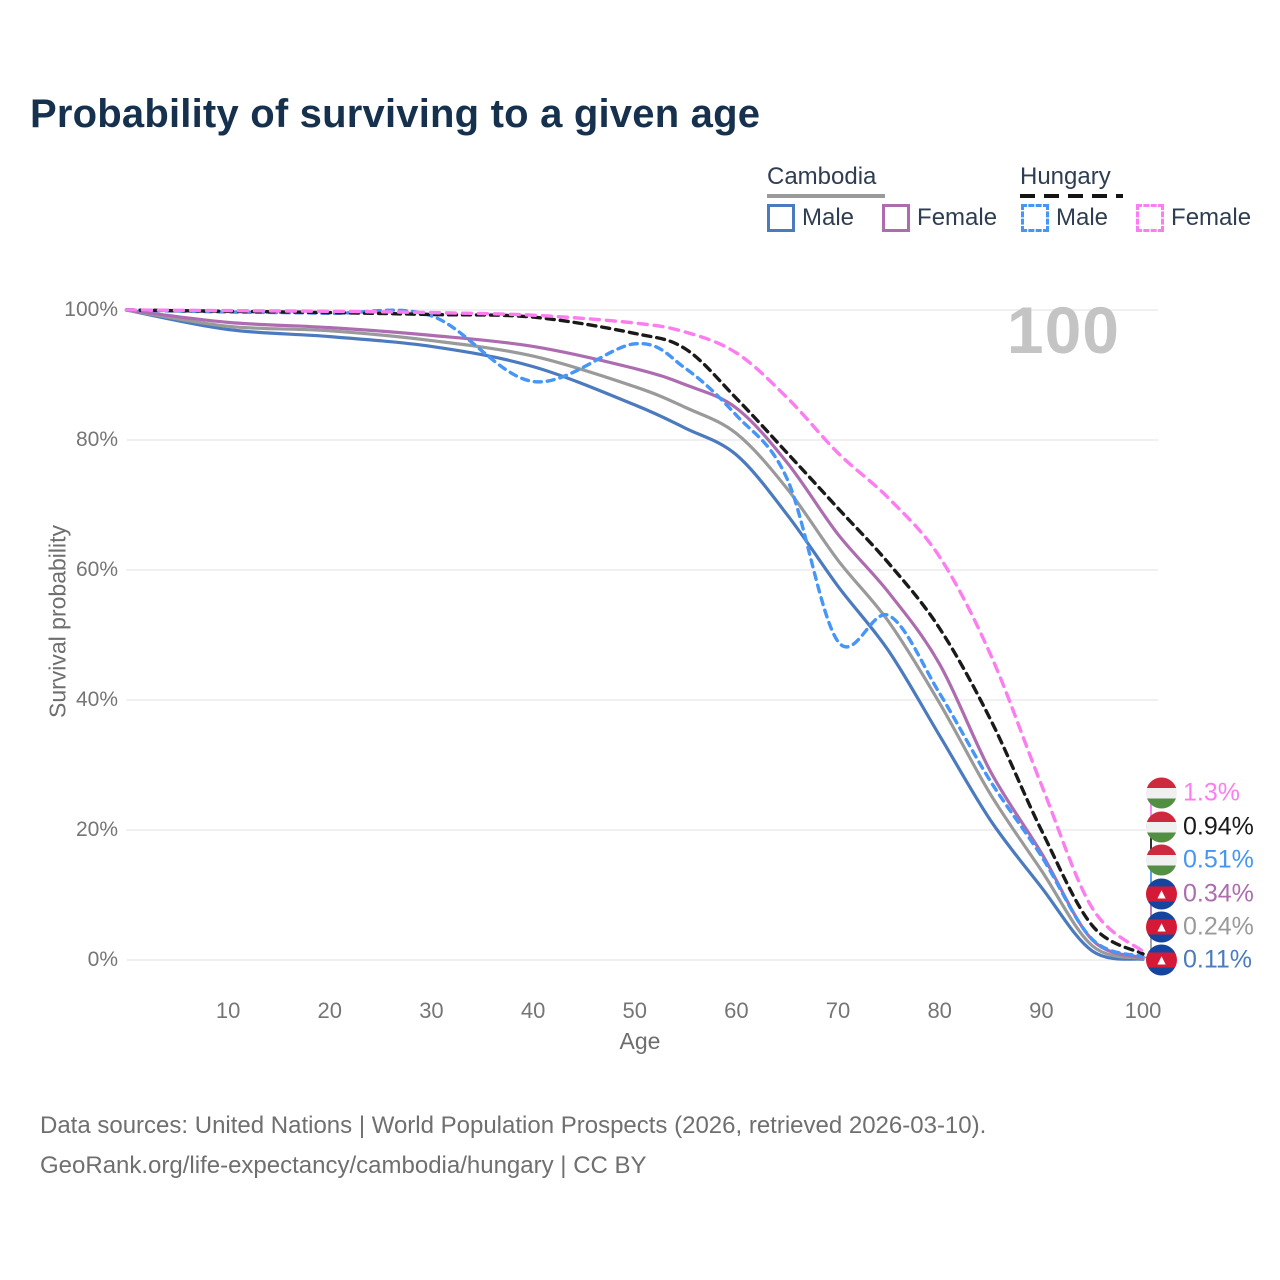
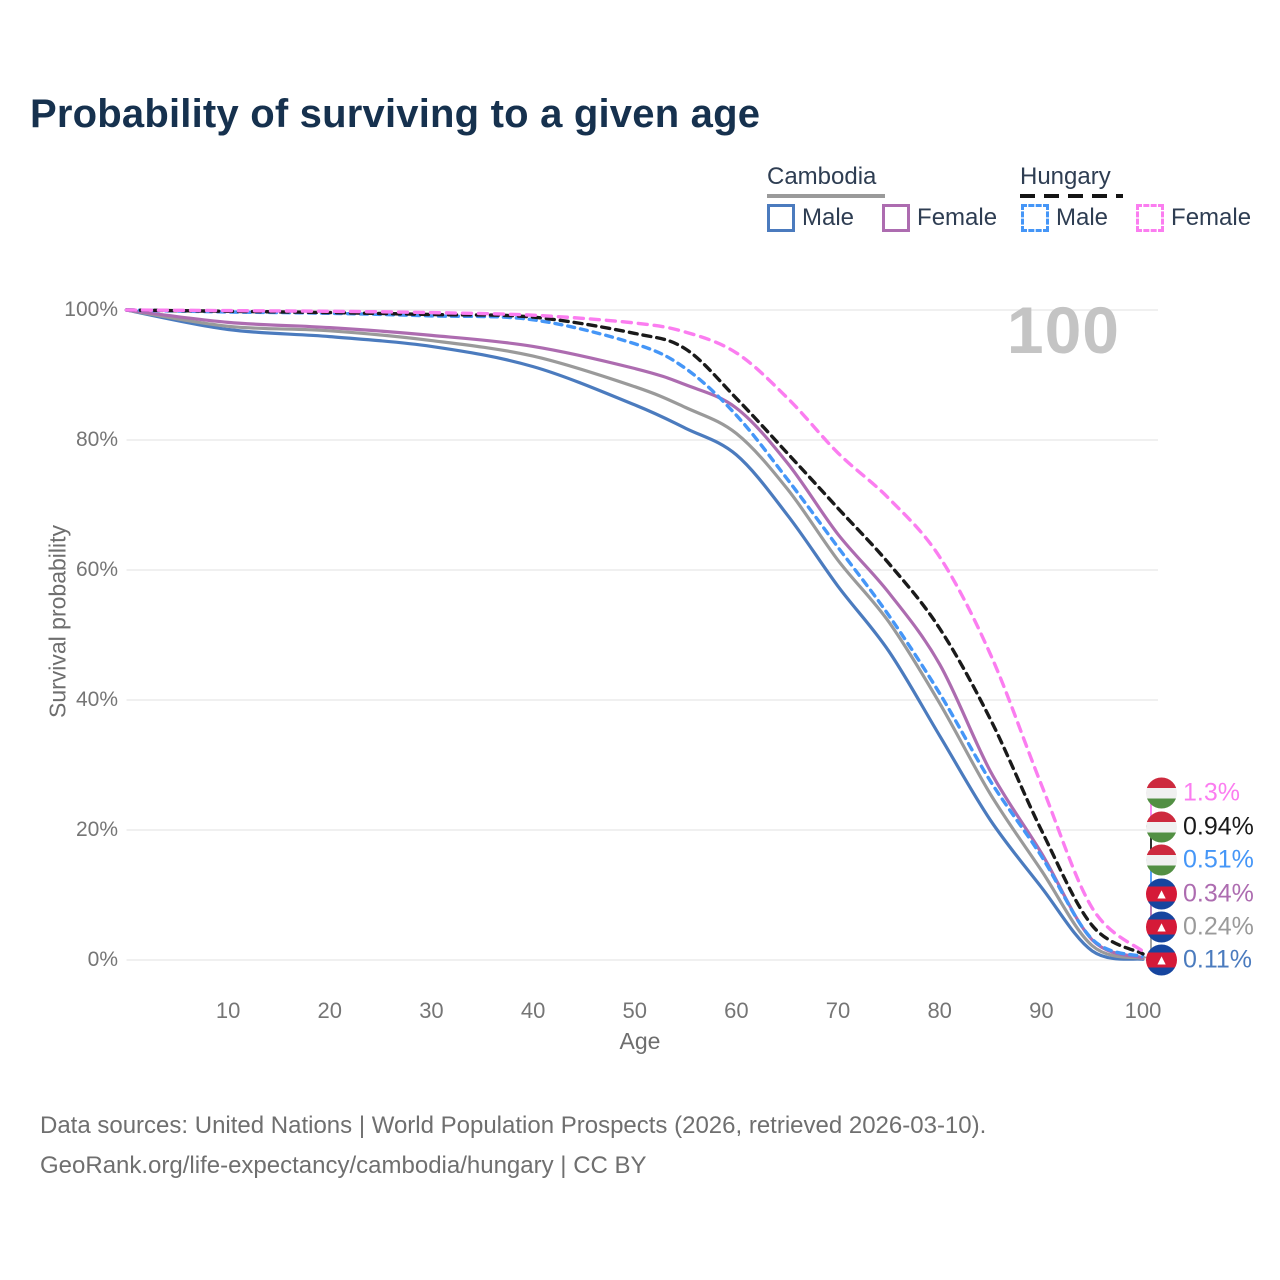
Hungary Male/40: 89% -> 98%
Hungary Male/70: 49% -> 64%
